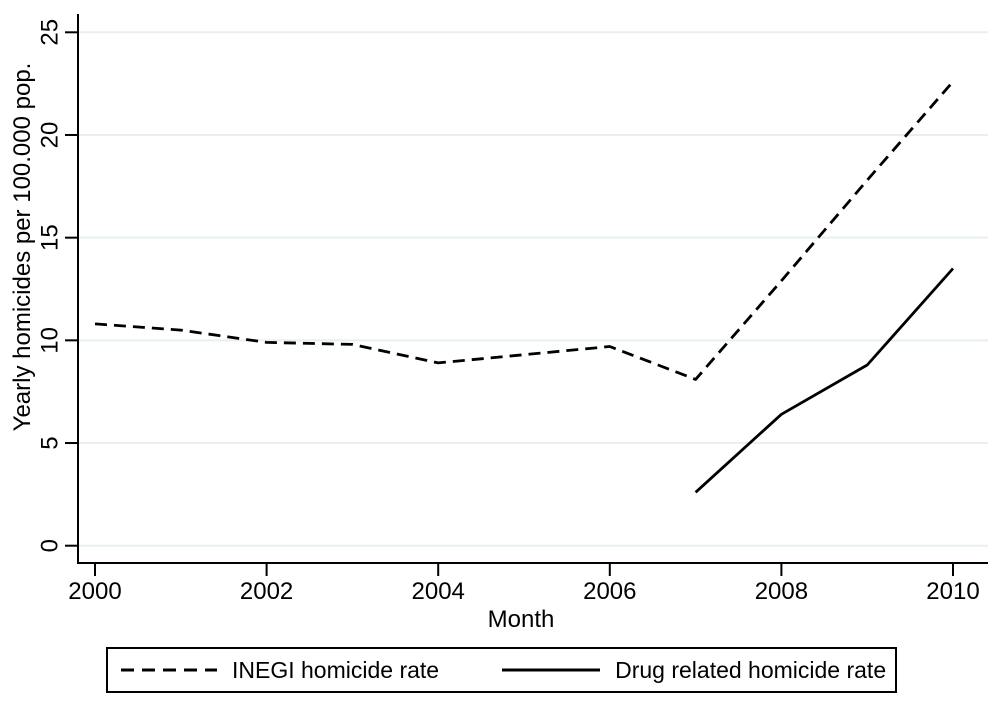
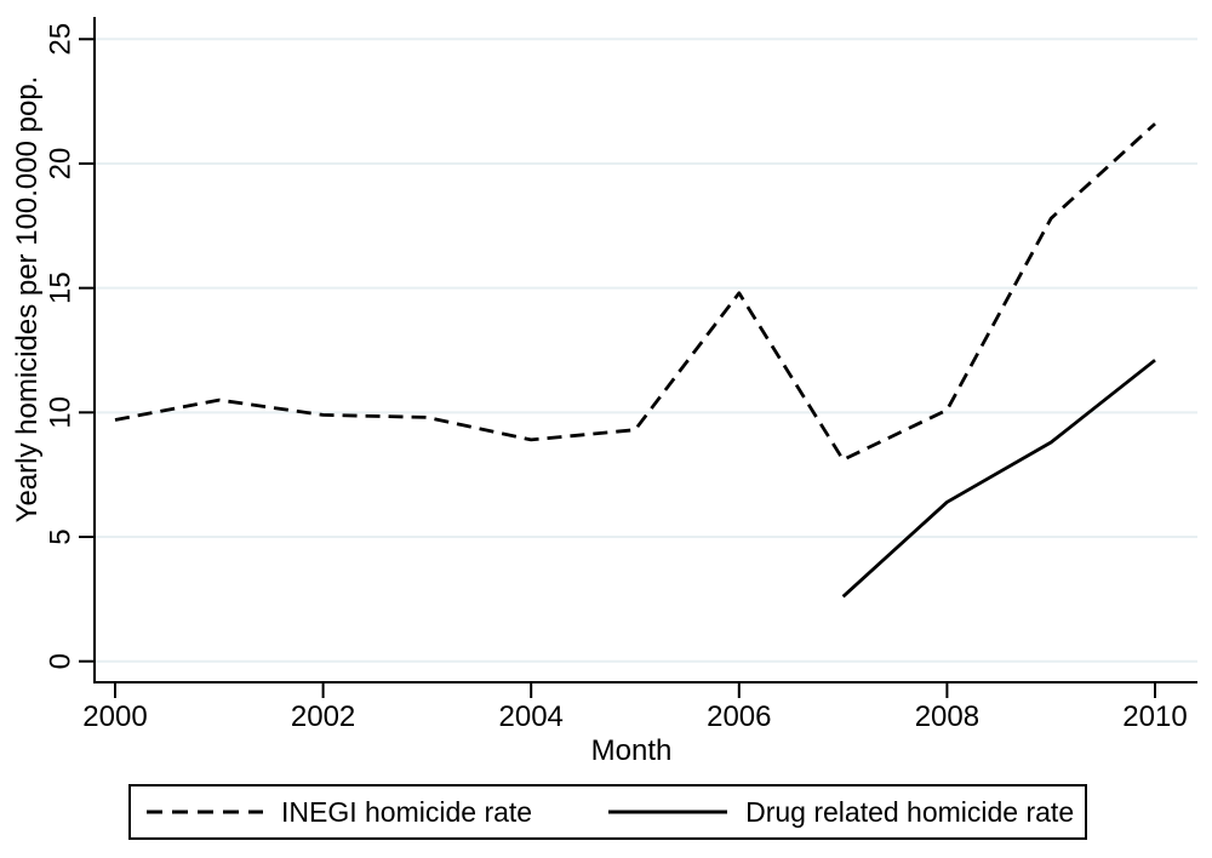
INEGI homicide rate/2000: 10.8 -> 9.7
INEGI homicide rate/2006: 9.7 -> 14.8
INEGI homicide rate/2008: 12.9 -> 10.1
INEGI homicide rate/2010: 22.6 -> 21.6
Drug related homicide rate/2010: 13.5 -> 12.1
